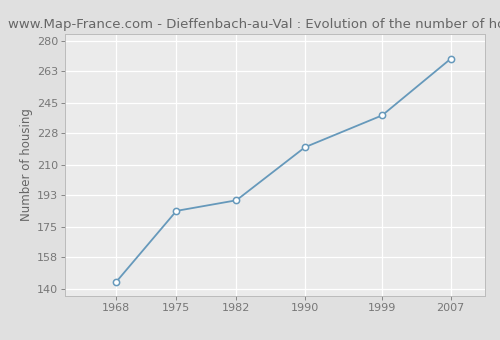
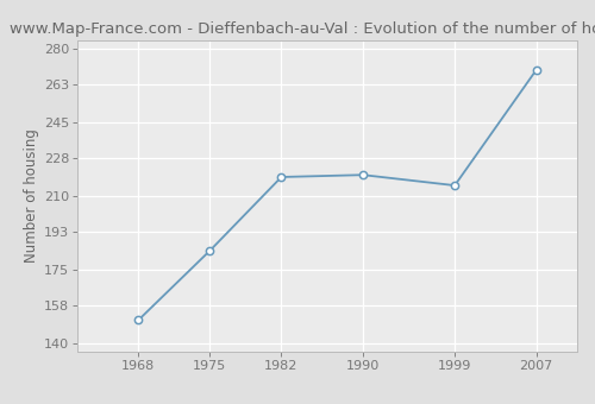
1968: 144 -> 151
1982: 190 -> 219
1999: 238 -> 215
